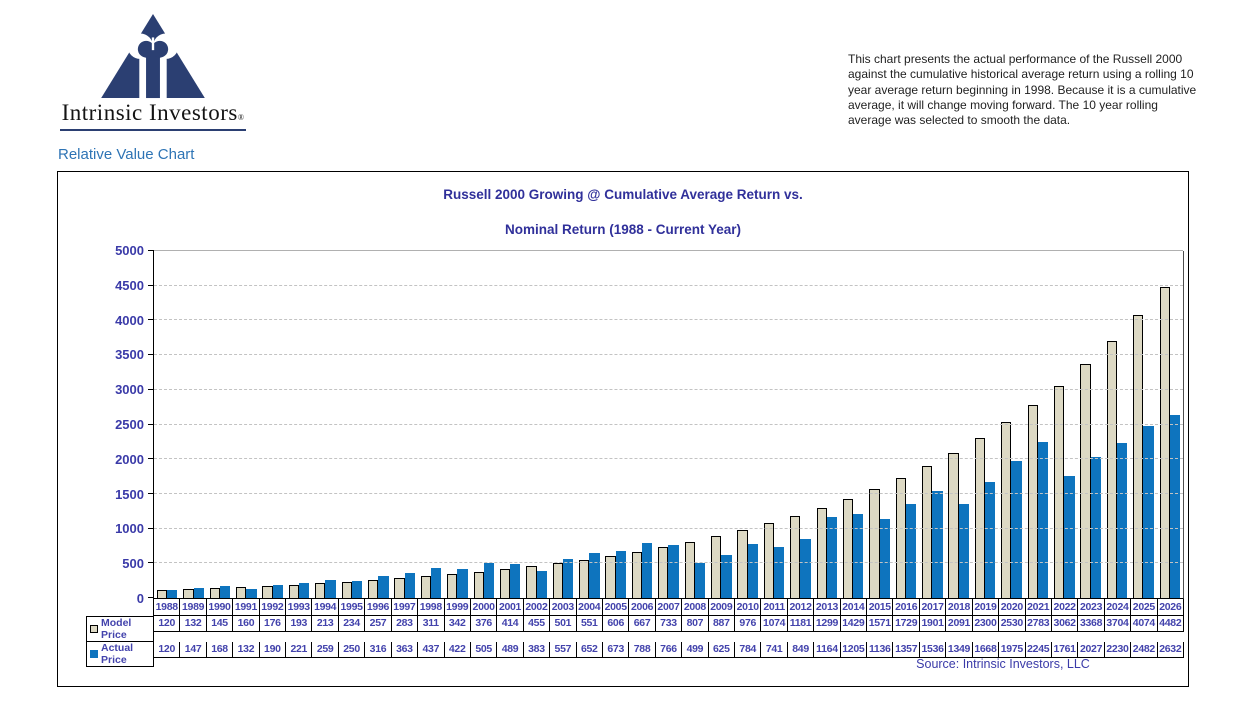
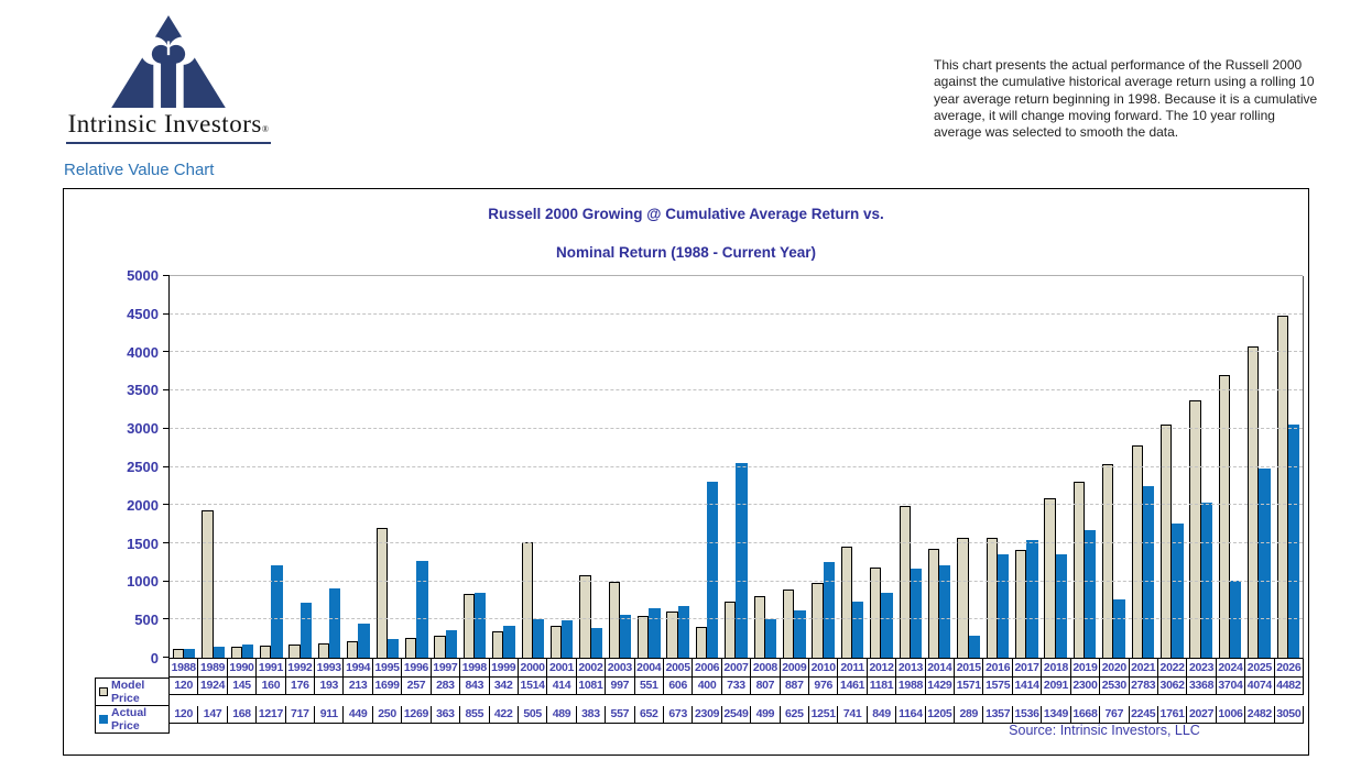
Model Price/1989: 132 -> 1924
Actual Price/1991: 132 -> 1217
Actual Price/1992: 190 -> 717
Actual Price/1993: 221 -> 911
Actual Price/1994: 259 -> 449
Model Price/1995: 234 -> 1699
Actual Price/1996: 316 -> 1269
Model Price/1998: 311 -> 843
Actual Price/1998: 437 -> 855
Model Price/2000: 376 -> 1514
Model Price/2002: 455 -> 1081
Model Price/2003: 501 -> 997
Model Price/2006: 667 -> 400
Actual Price/2006: 788 -> 2309
Actual Price/2007: 766 -> 2549
Actual Price/2010: 784 -> 1251
Model Price/2011: 1074 -> 1461
Model Price/2013: 1299 -> 1988
Actual Price/2015: 1136 -> 289
Model Price/2016: 1729 -> 1575
Model Price/2017: 1901 -> 1414
Actual Price/2020: 1975 -> 767
Actual Price/2024: 2230 -> 1006
Actual Price/2026: 2632 -> 3050
